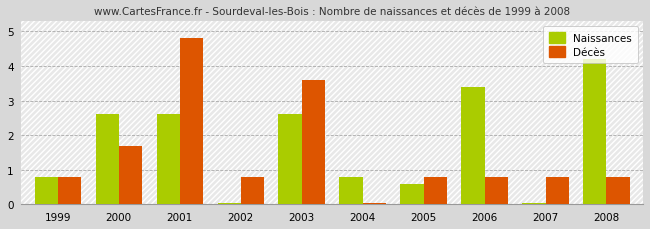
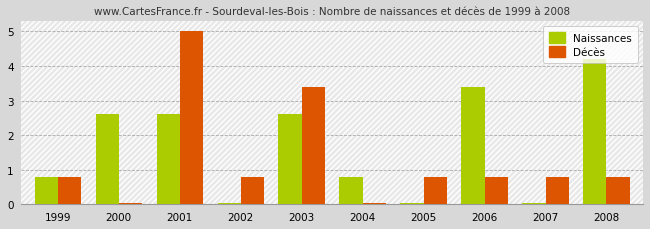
Décès/2000: 1.70 -> 0.04
Décès/2001: 4.80 -> 5.00
Décès/2003: 3.60 -> 3.40
Naissances/2005: 0.60 -> 0.04
